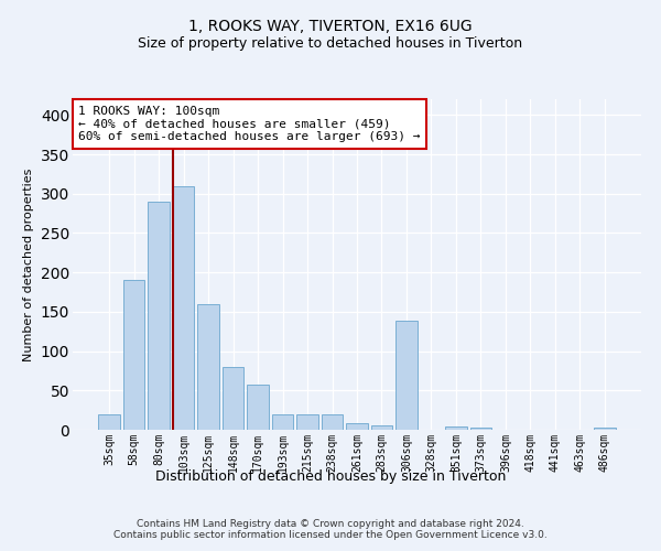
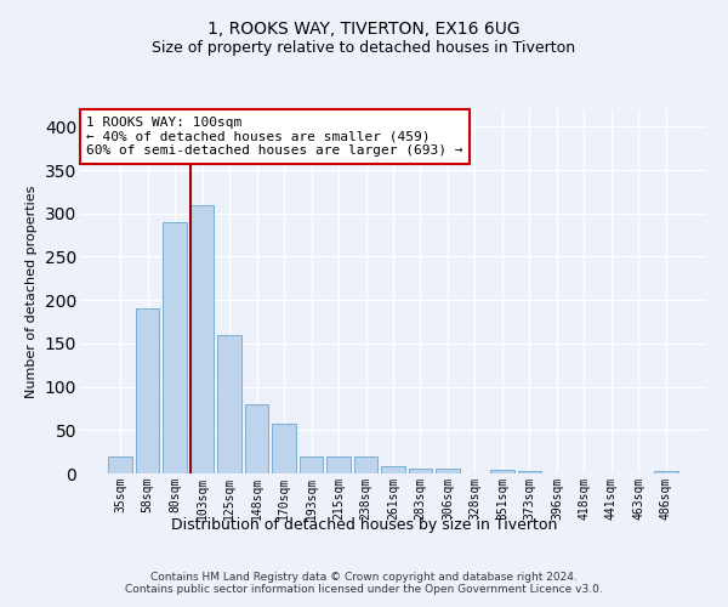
306sqm: 138 -> 5
